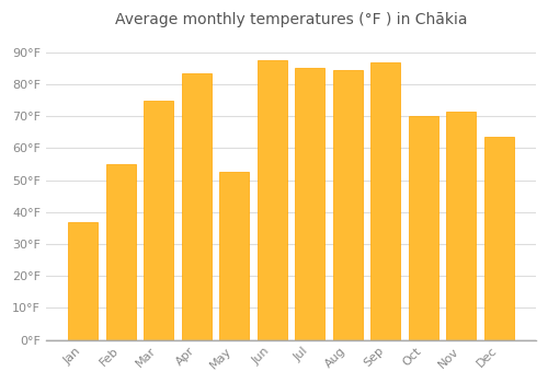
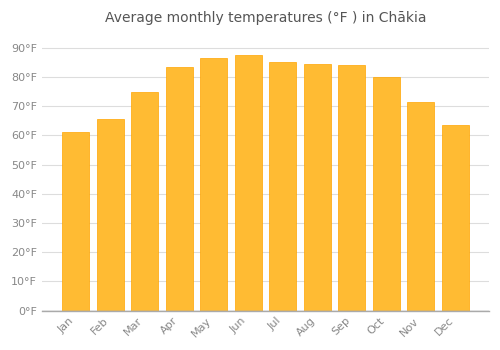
Jan: 37.0°F -> 61.0°F
Feb: 55.0°F -> 65.5°F
May: 52.5°F -> 86.5°F
Sep: 87.0°F -> 84.0°F
Oct: 70.0°F -> 80.0°F
